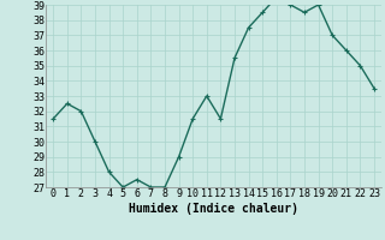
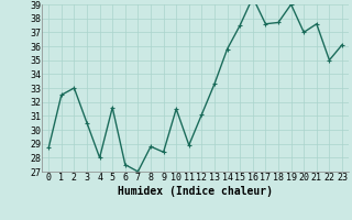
0: 31.5 -> 28.7
2: 32.0 -> 33.0
3: 30.0 -> 30.5
5: 27.0 -> 31.6
8: 27.0 -> 28.8
9: 29.0 -> 28.4
11: 33.0 -> 28.9
12: 31.5 -> 31.1
13: 35.5 -> 33.3
14: 37.5 -> 35.8
15: 38.5 -> 37.5
17: 39.0 -> 37.6
18: 38.5 -> 37.7
21: 36.0 -> 37.6
23: 33.5 -> 36.1
